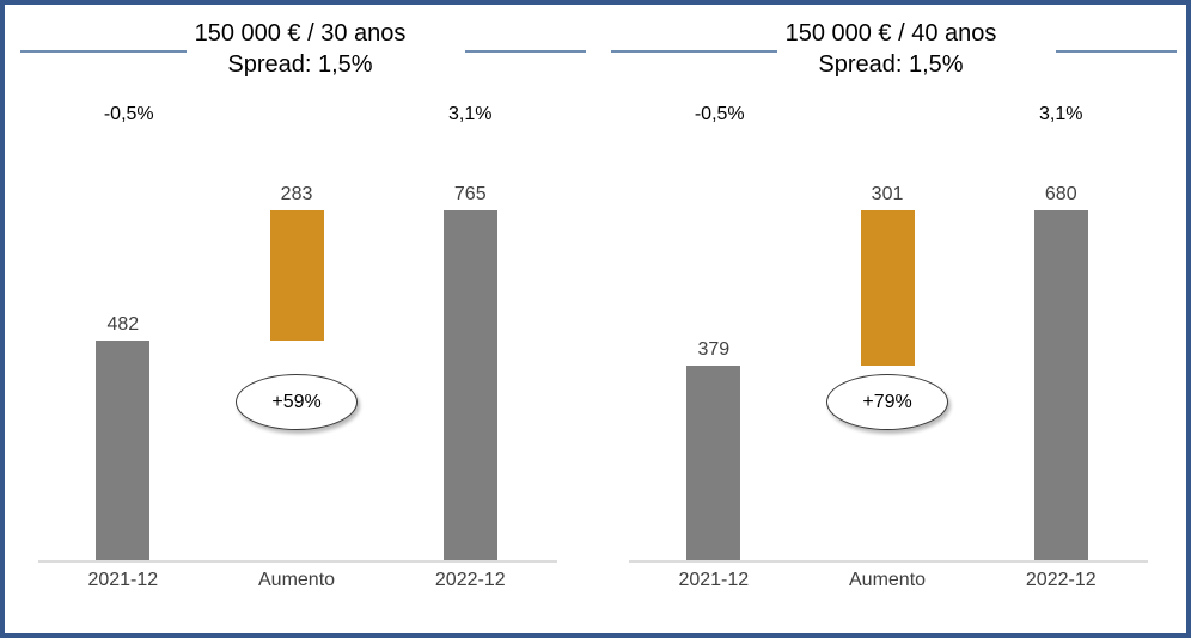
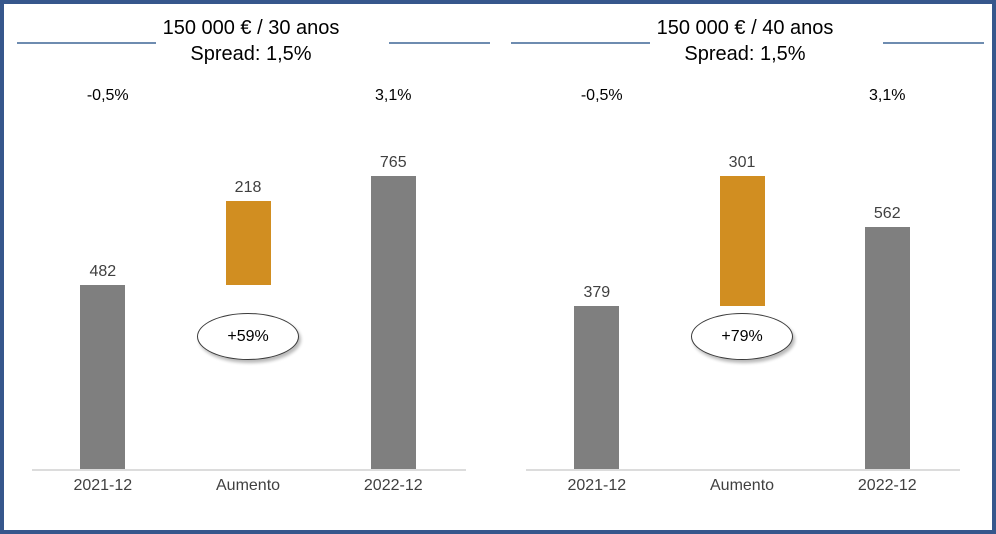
150 000 € / 30 anos/Aumento: 283 -> 218
150 000 € / 40 anos/2022-12: 680 -> 562
